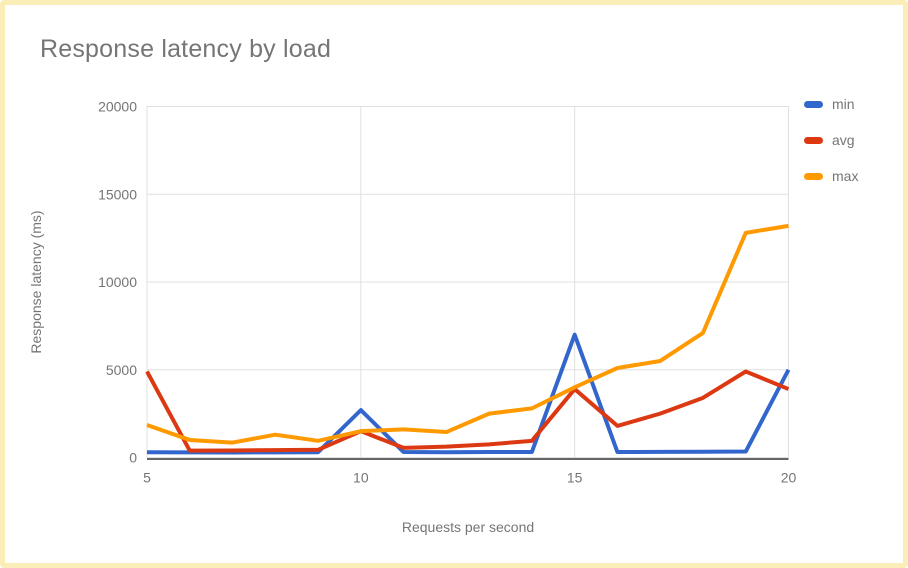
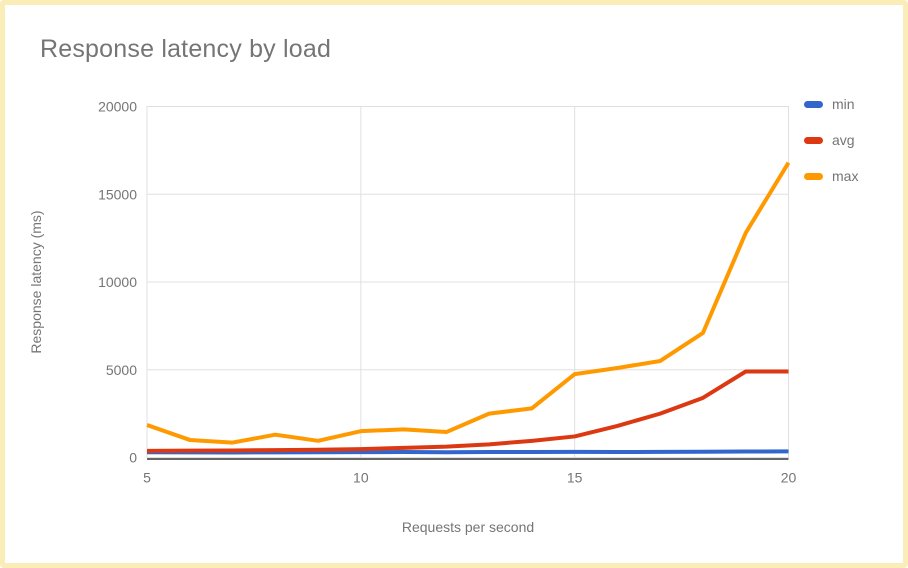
avg/5: 4900 -> 400
min/10: 2700 -> 300
avg/10: 1500 -> 500
min/15: 7000 -> 300
avg/15: 3900 -> 1200
max/15: 4000 -> 4800
min/20: 5000 -> 400
avg/20: 3900 -> 4900
max/20: 13200 -> 16800
